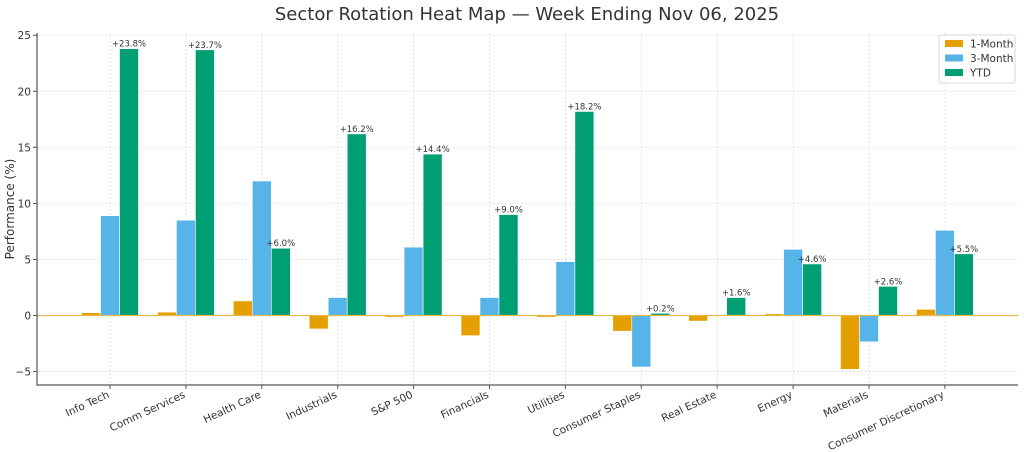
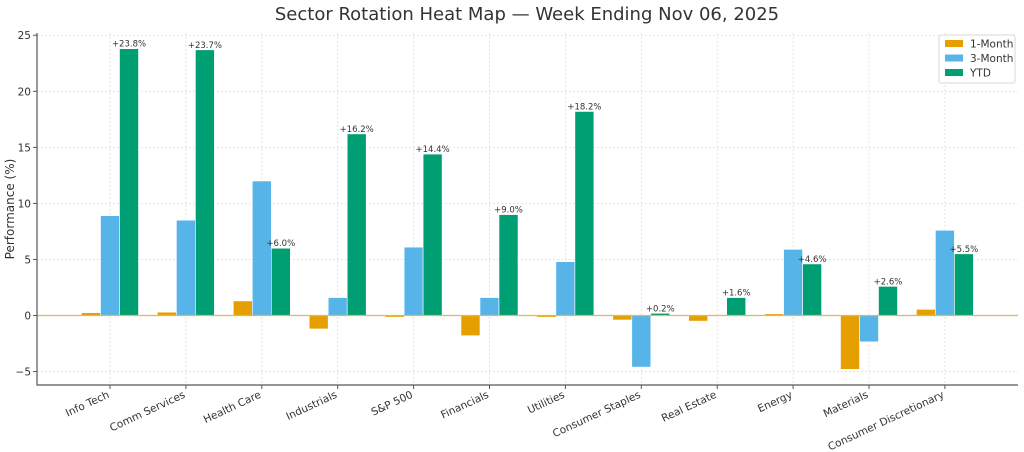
1-Month/Consumer Staples: -1.4 -> -0.4
